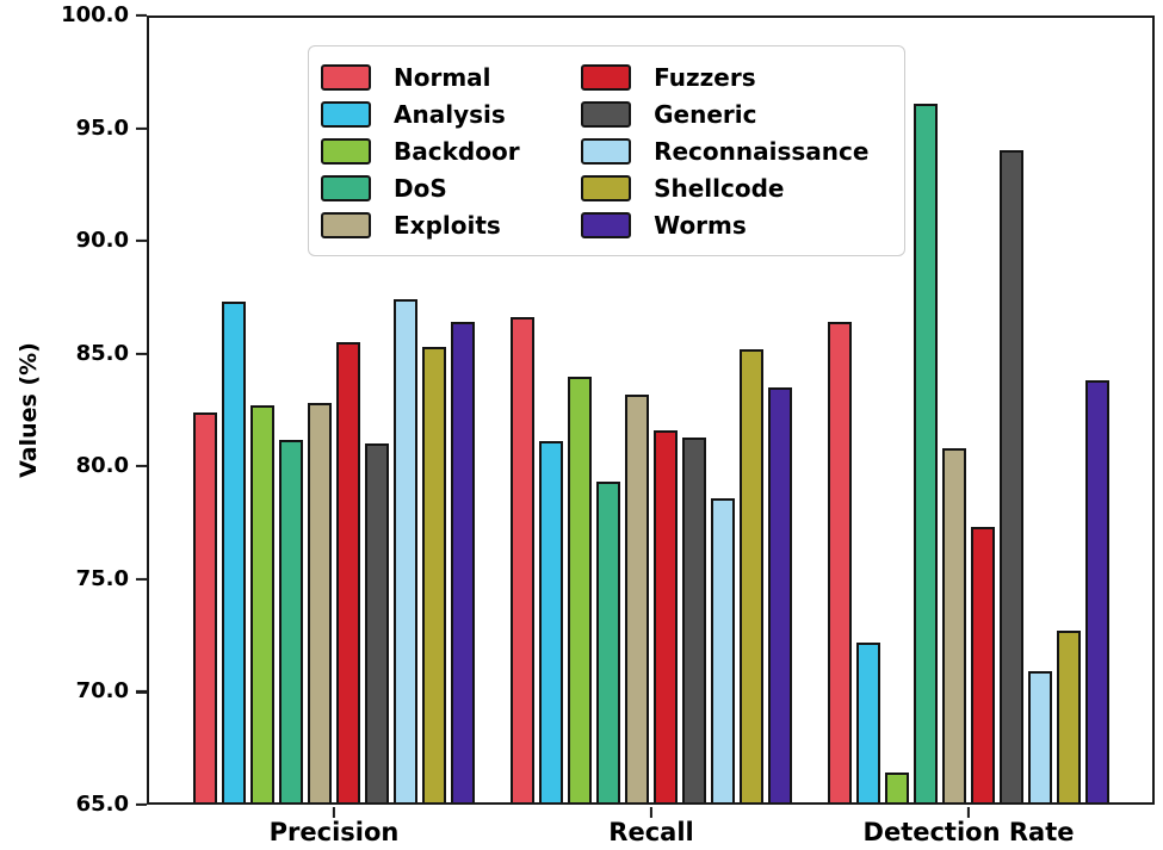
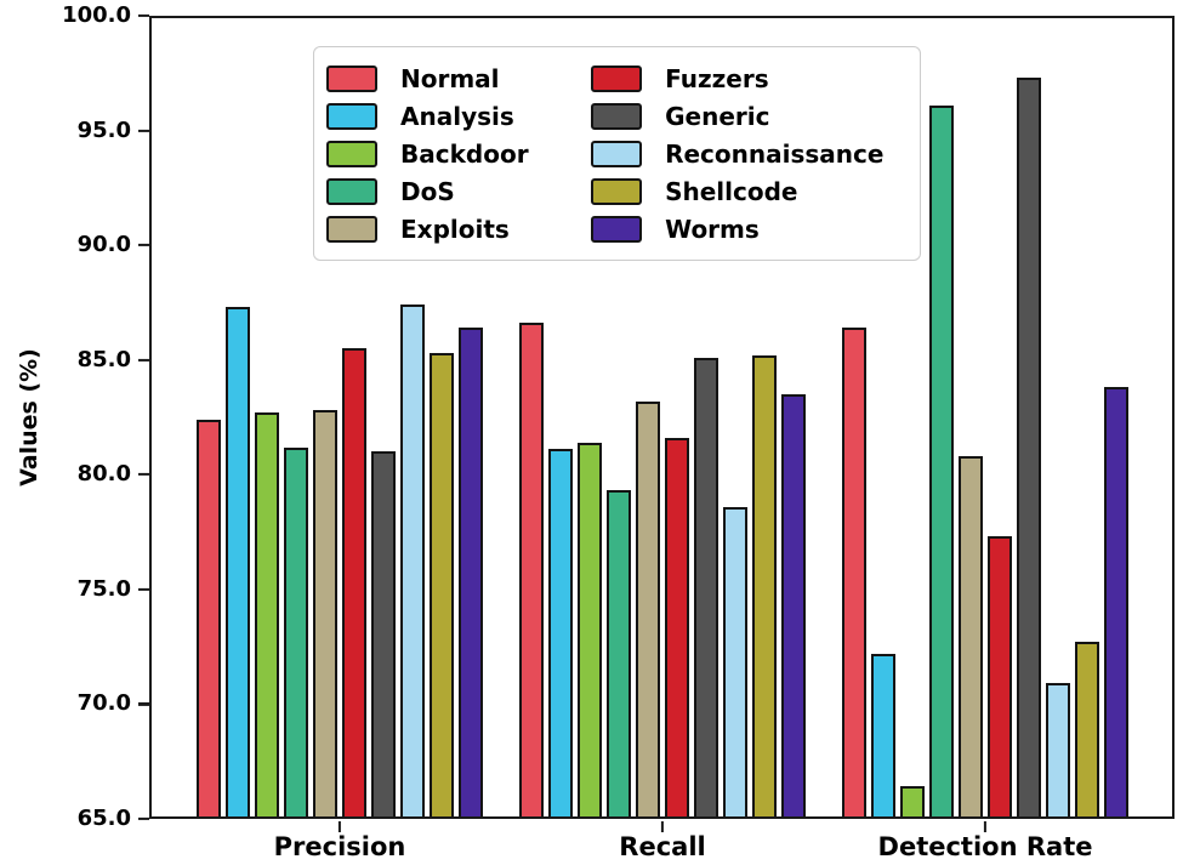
Backdoor/Recall: 83.9 -> 81.3
Generic/Recall: 81.2 -> 85.0
Generic/Detection Rate: 93.9 -> 97.2
